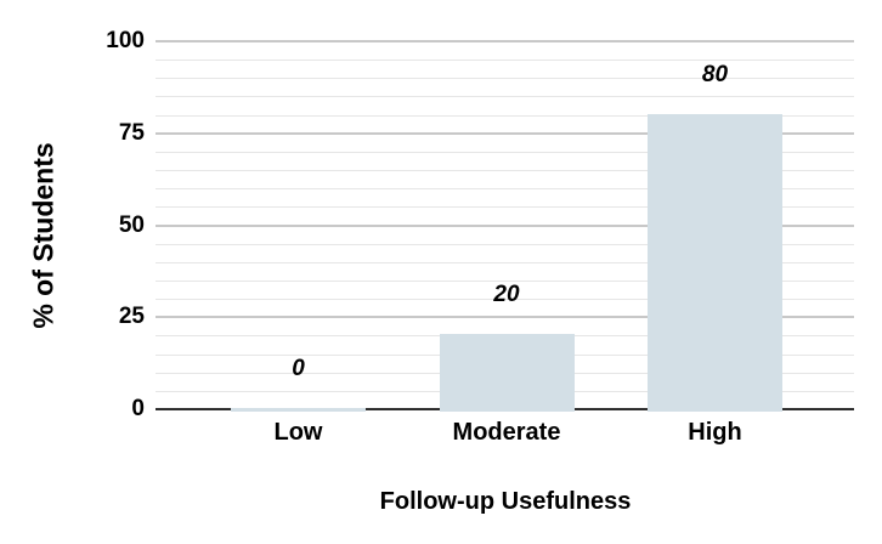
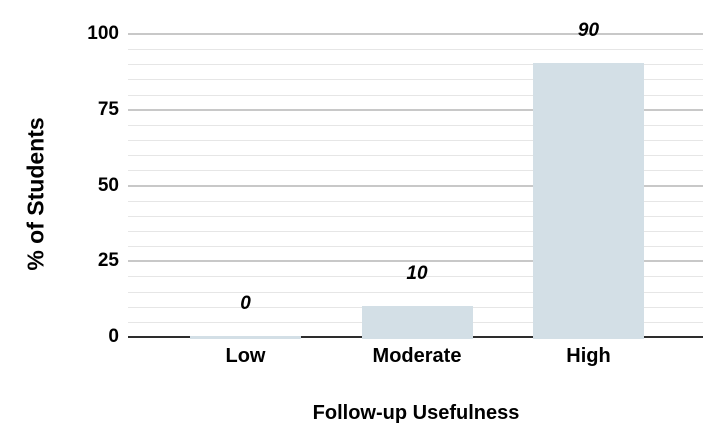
Moderate: 20 -> 10
High: 80 -> 90
